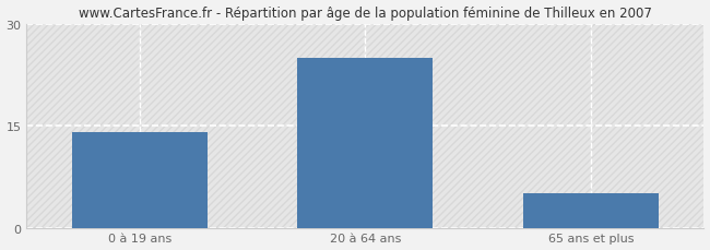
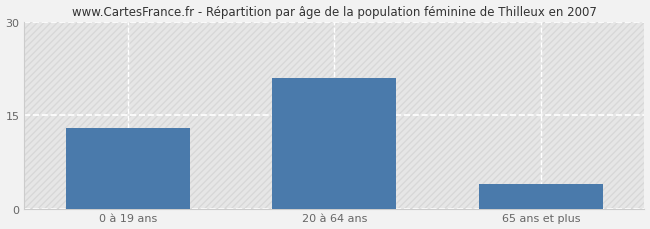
0 à 19 ans: 14 -> 13
20 à 64 ans: 25 -> 21
65 ans et plus: 5 -> 4
